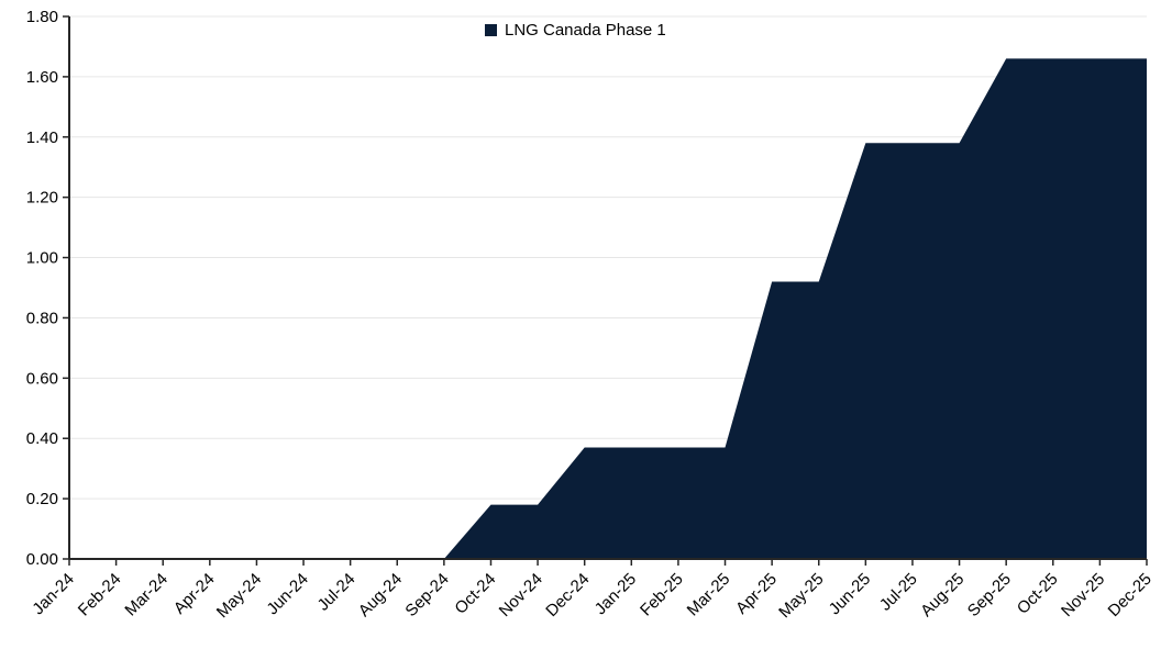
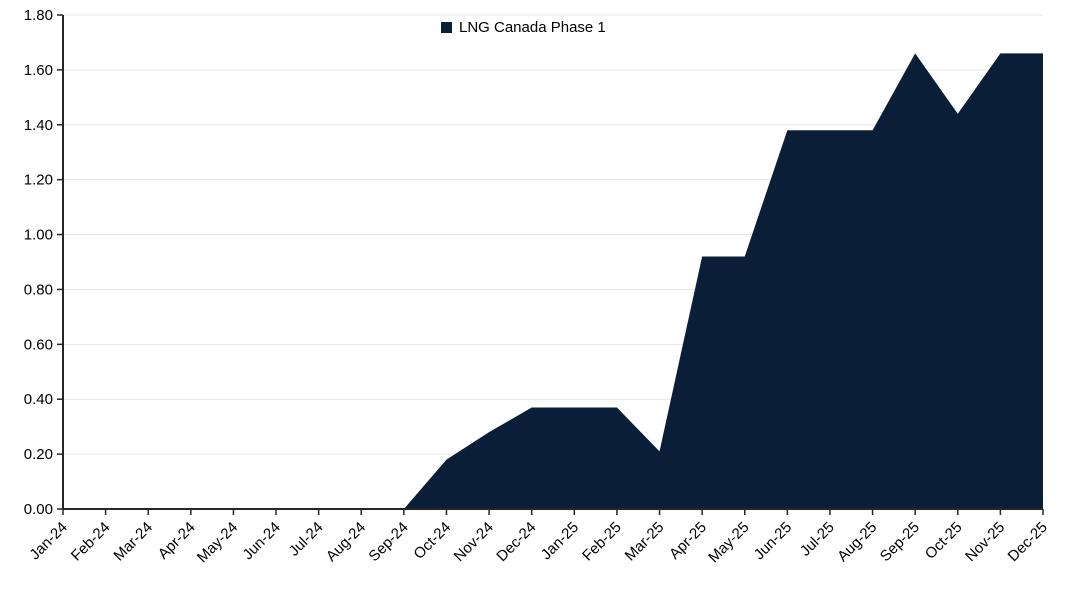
Nov-24: 0.18 -> 0.28
Mar-25: 0.37 -> 0.21
Oct-25: 1.66 -> 1.44
